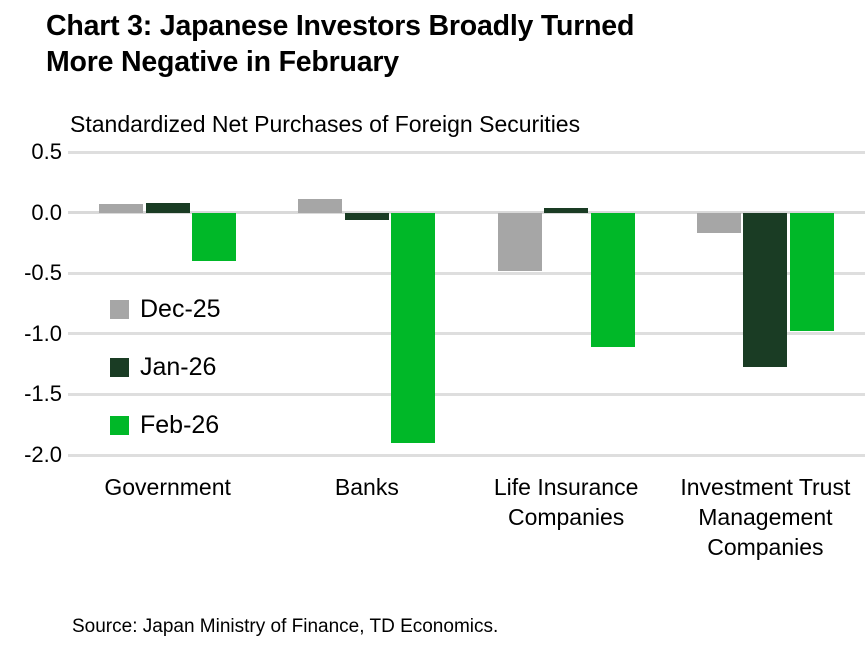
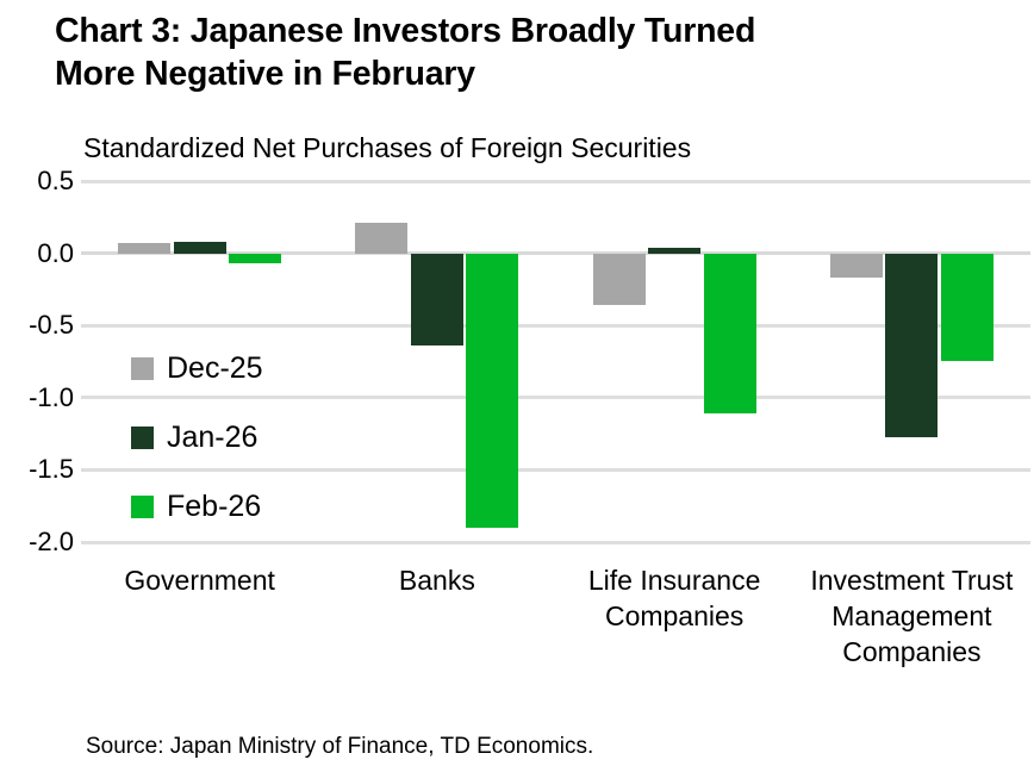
Feb-26/Government: -0.40 -> -0.07
Dec-25/Banks: 0.11 -> 0.21
Jan-26/Banks: -0.06 -> -0.64
Dec-25/Life Insurance Companies: -0.48 -> -0.36
Feb-26/Investment Trust Management Companies: -0.98 -> -0.75
